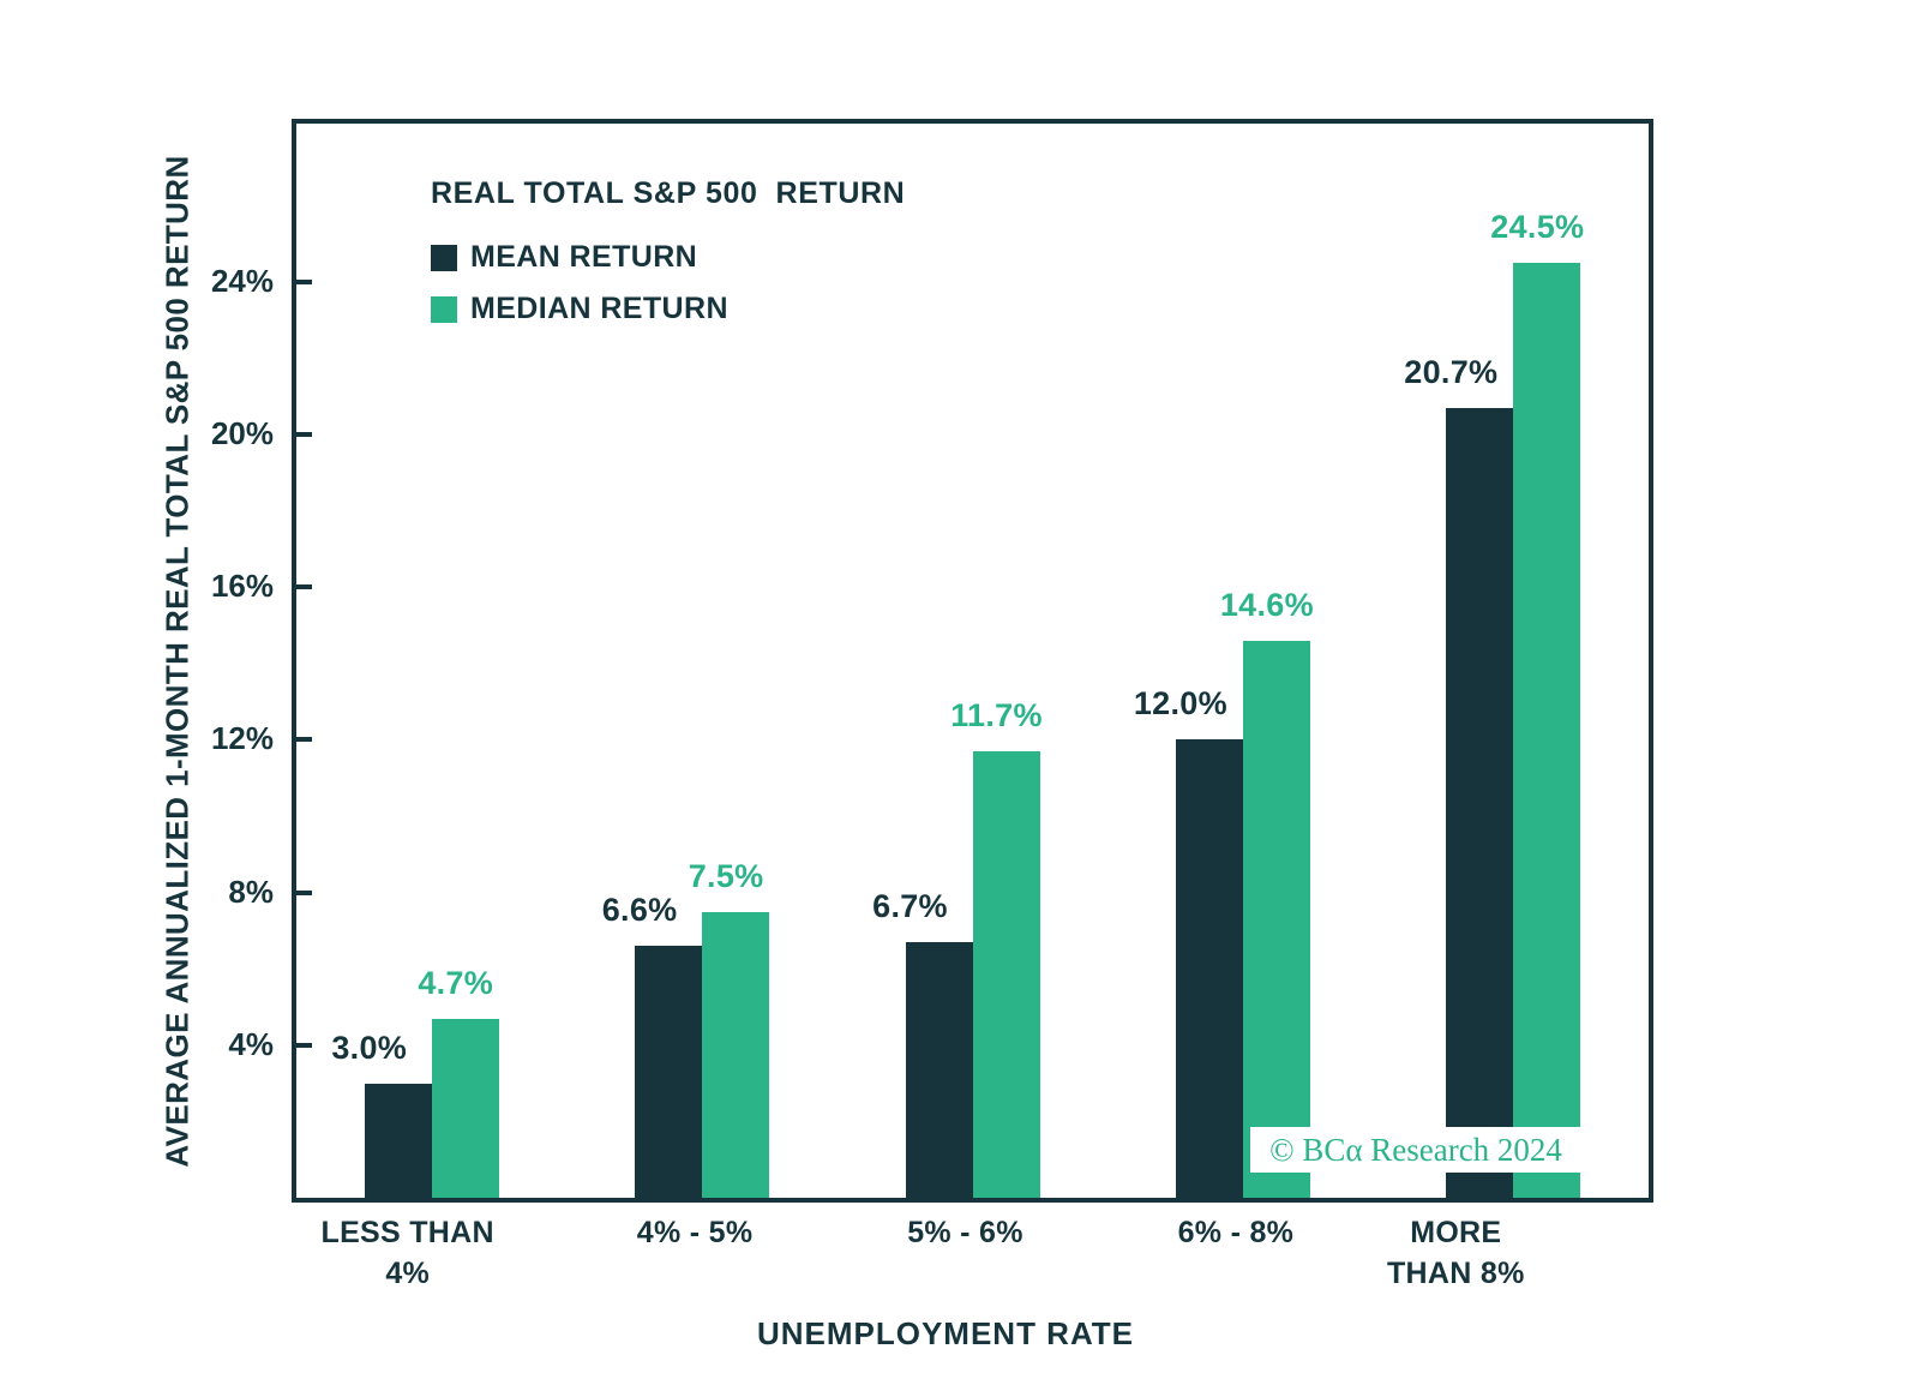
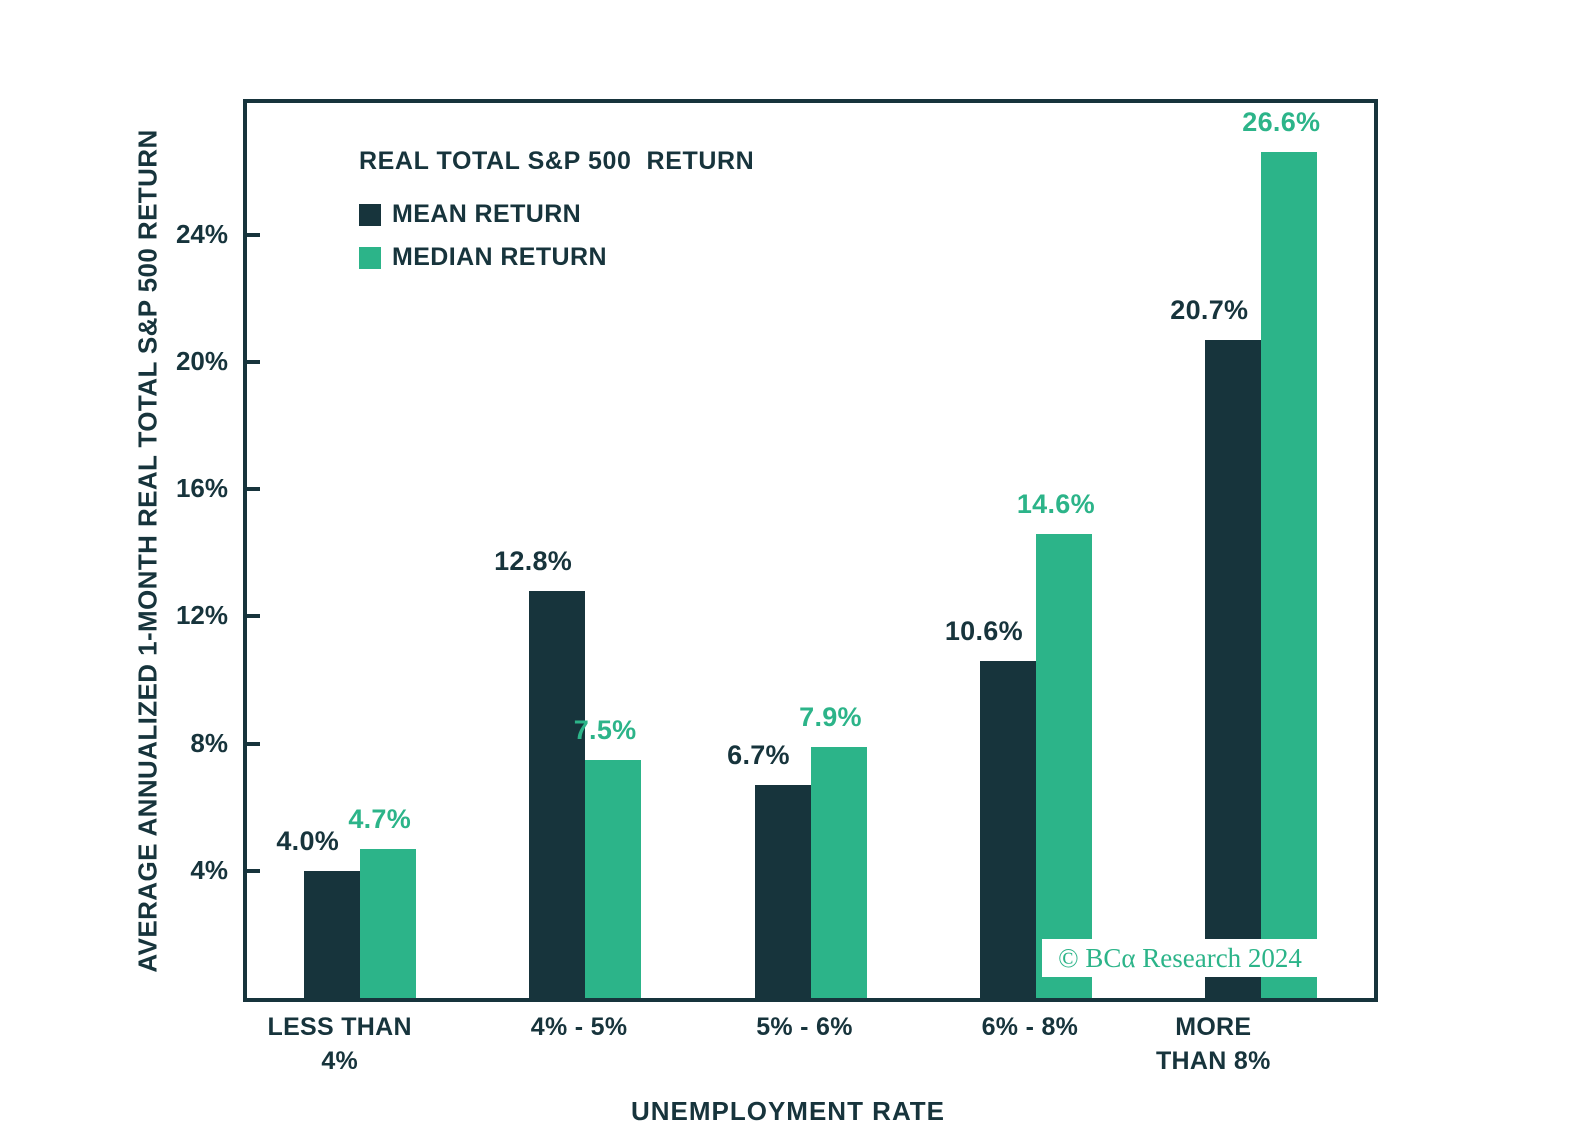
MEAN RETURN/LESS THAN 4%: 3.0% -> 4.0%
MEAN RETURN/4% - 5%: 6.6% -> 12.8%
MEDIAN RETURN/5% - 6%: 11.7% -> 7.9%
MEAN RETURN/6% - 8%: 12.0% -> 10.6%
MEDIAN RETURN/MORE THAN 8%: 24.5% -> 26.6%
